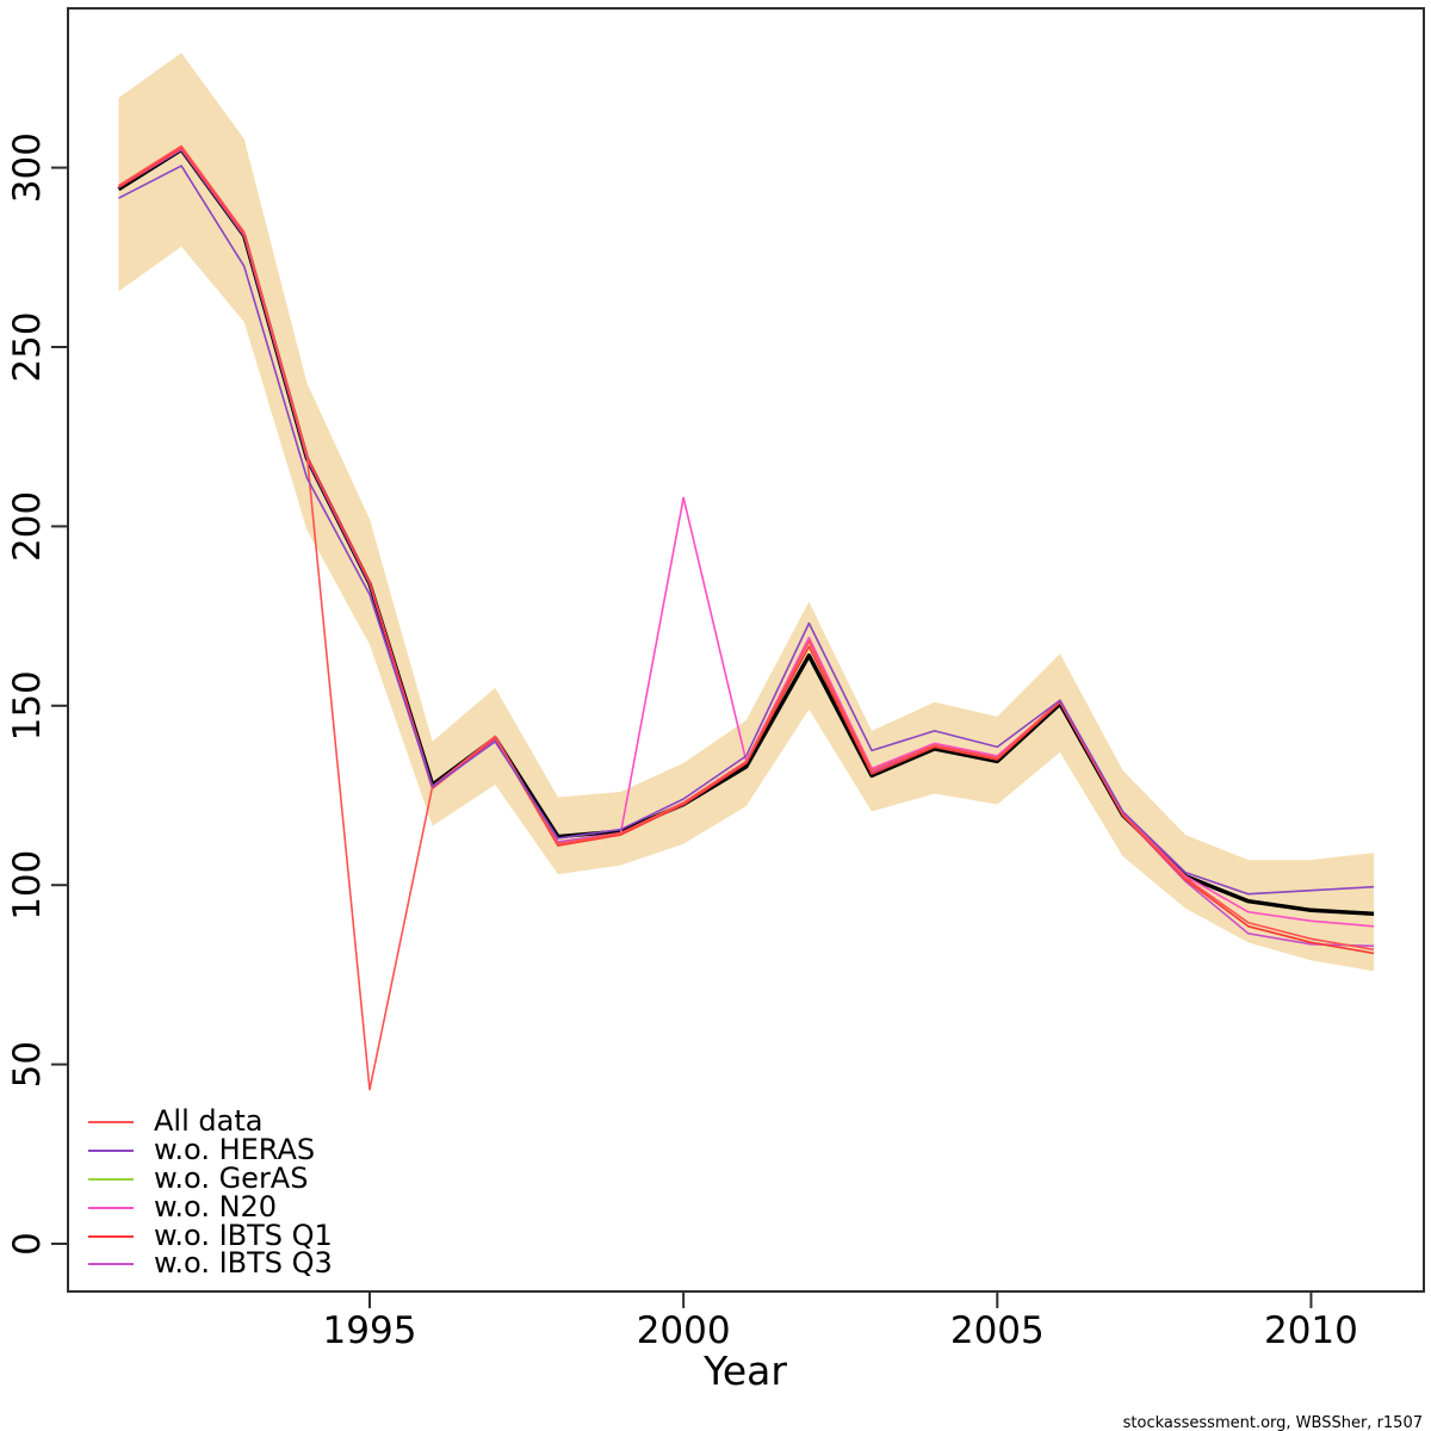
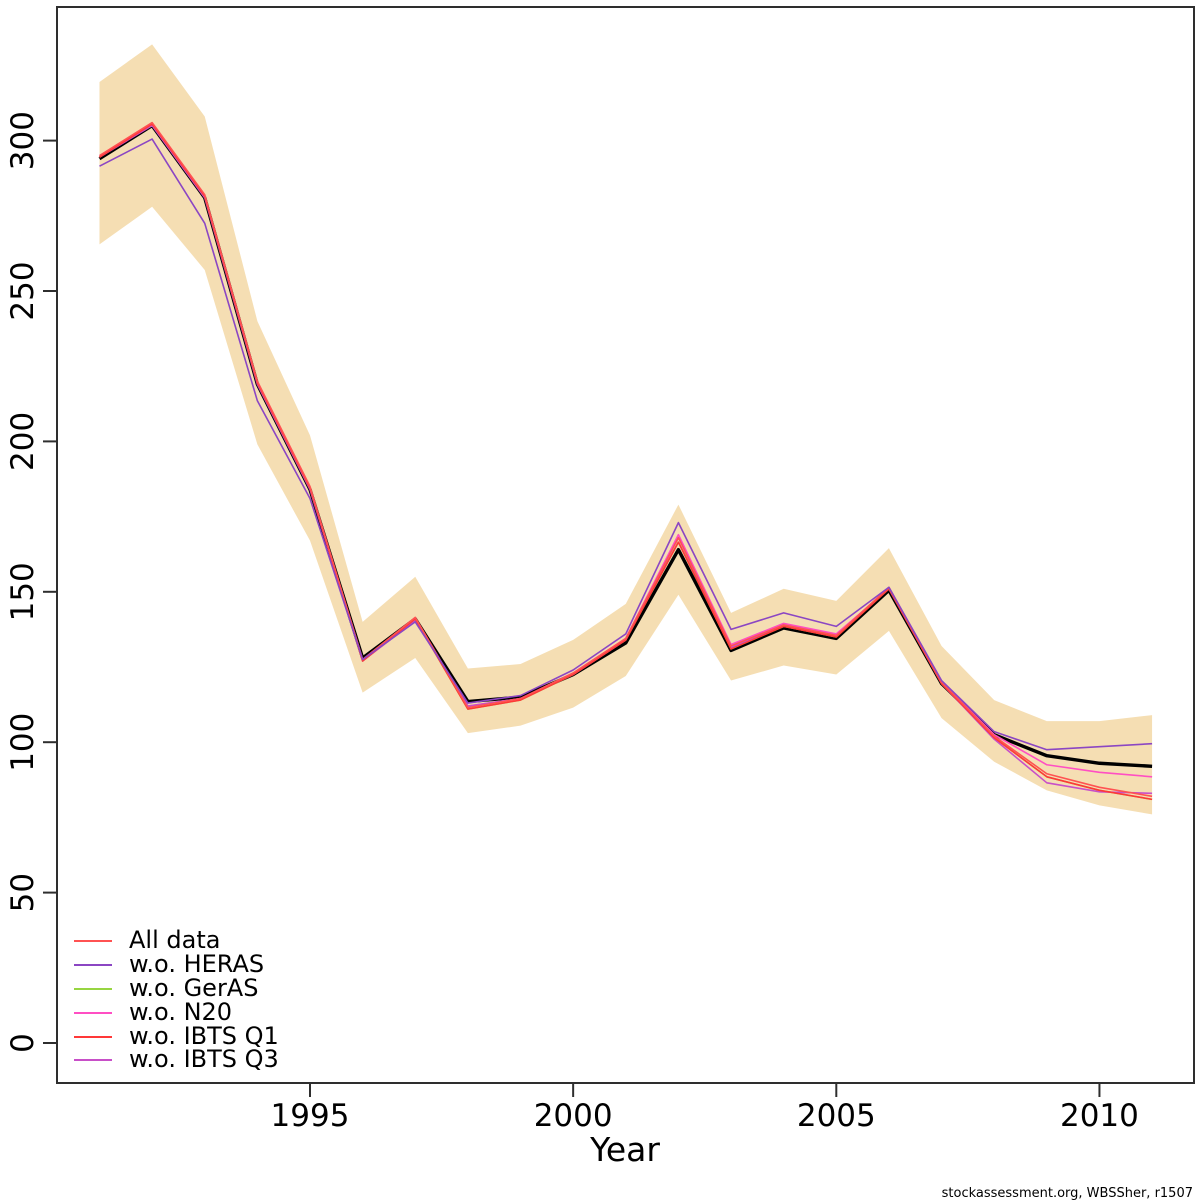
All data/1995: 43 -> 185
w.o. N20/2000: 208 -> 123
